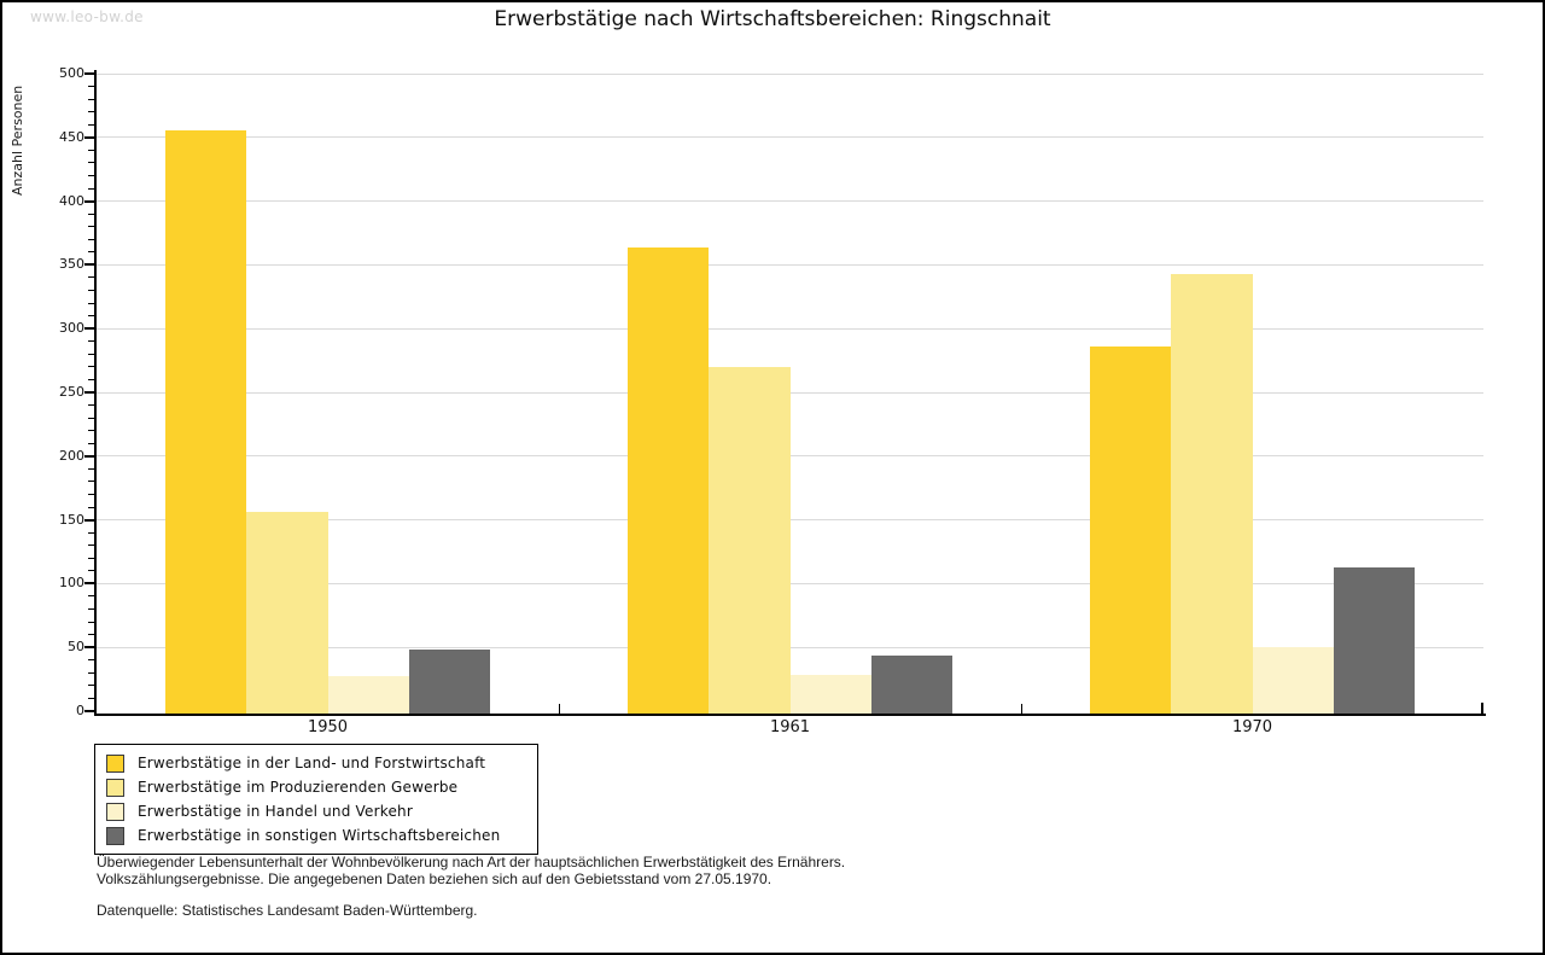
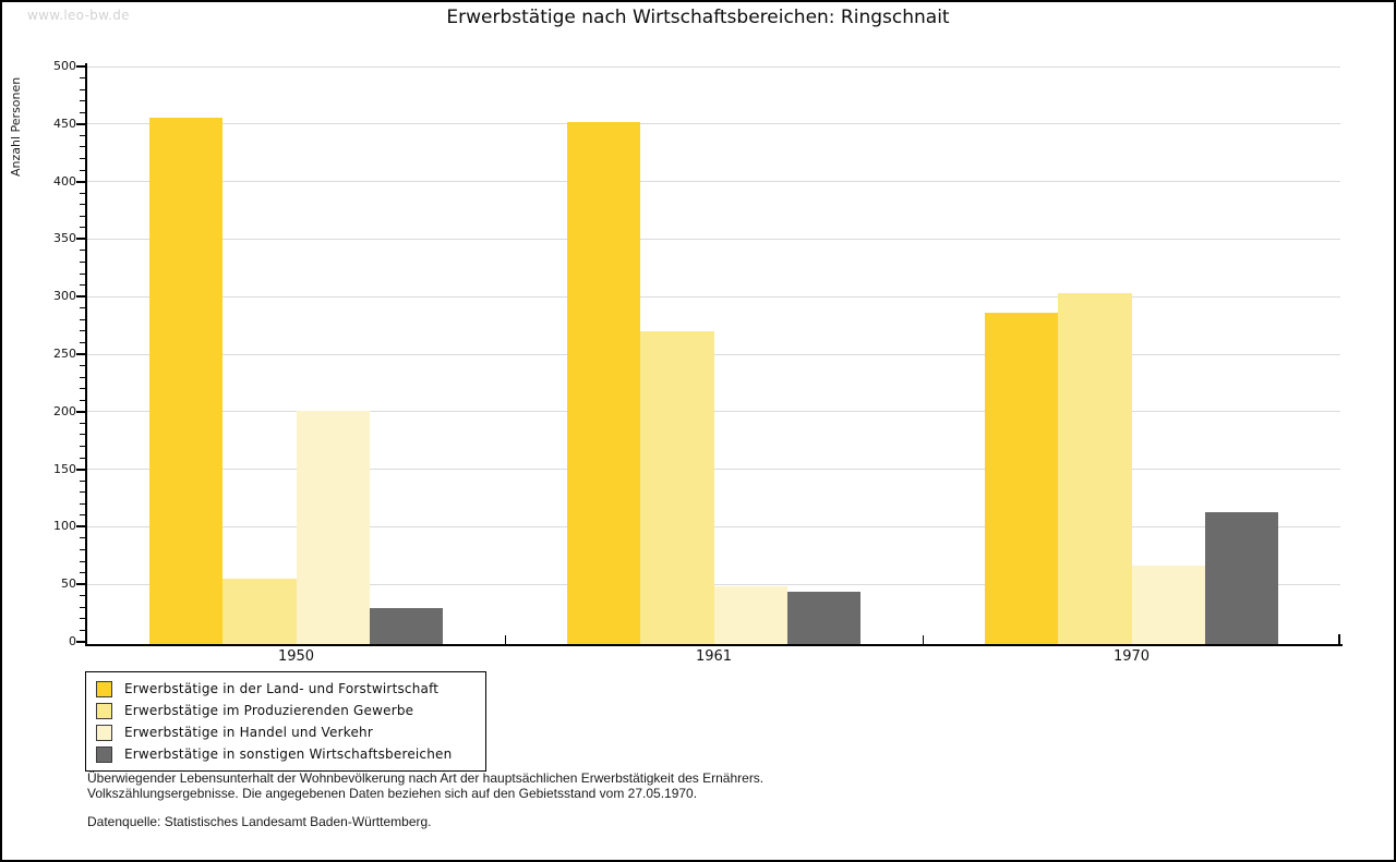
Erwerbstätige im Produzierenden Gewerbe/1950: 158 -> 57
Erwerbstätige in Handel und Verkehr/1950: 29 -> 203
Erwerbstätige in sonstigen Wirtschaftsbereichen/1950: 50 -> 31
Erwerbstätige in der Land- und Forstwirtschaft/1961: 366 -> 454
Erwerbstätige in Handel und Verkehr/1961: 30 -> 50
Erwerbstätige im Produzierenden Gewerbe/1970: 345 -> 305
Erwerbstätige in Handel und Verkehr/1970: 52 -> 68
